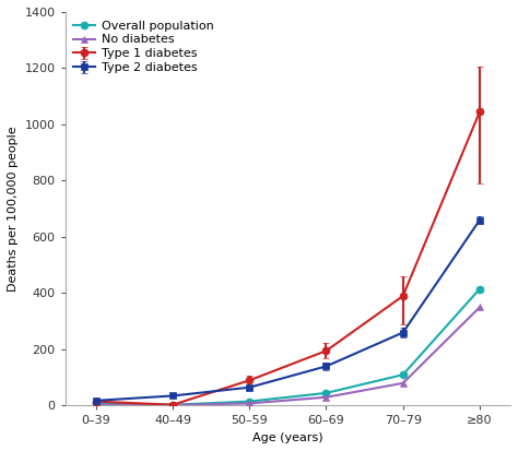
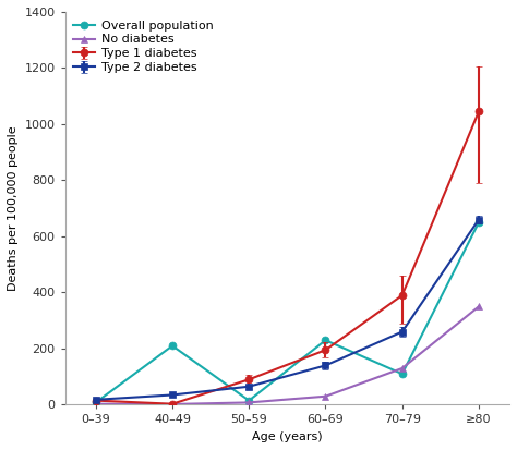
Overall population/40–49: 3 -> 210
Overall population/60–69: 45 -> 230
No diabetes/70–79: 80 -> 130
Overall population/≥80: 415 -> 650
